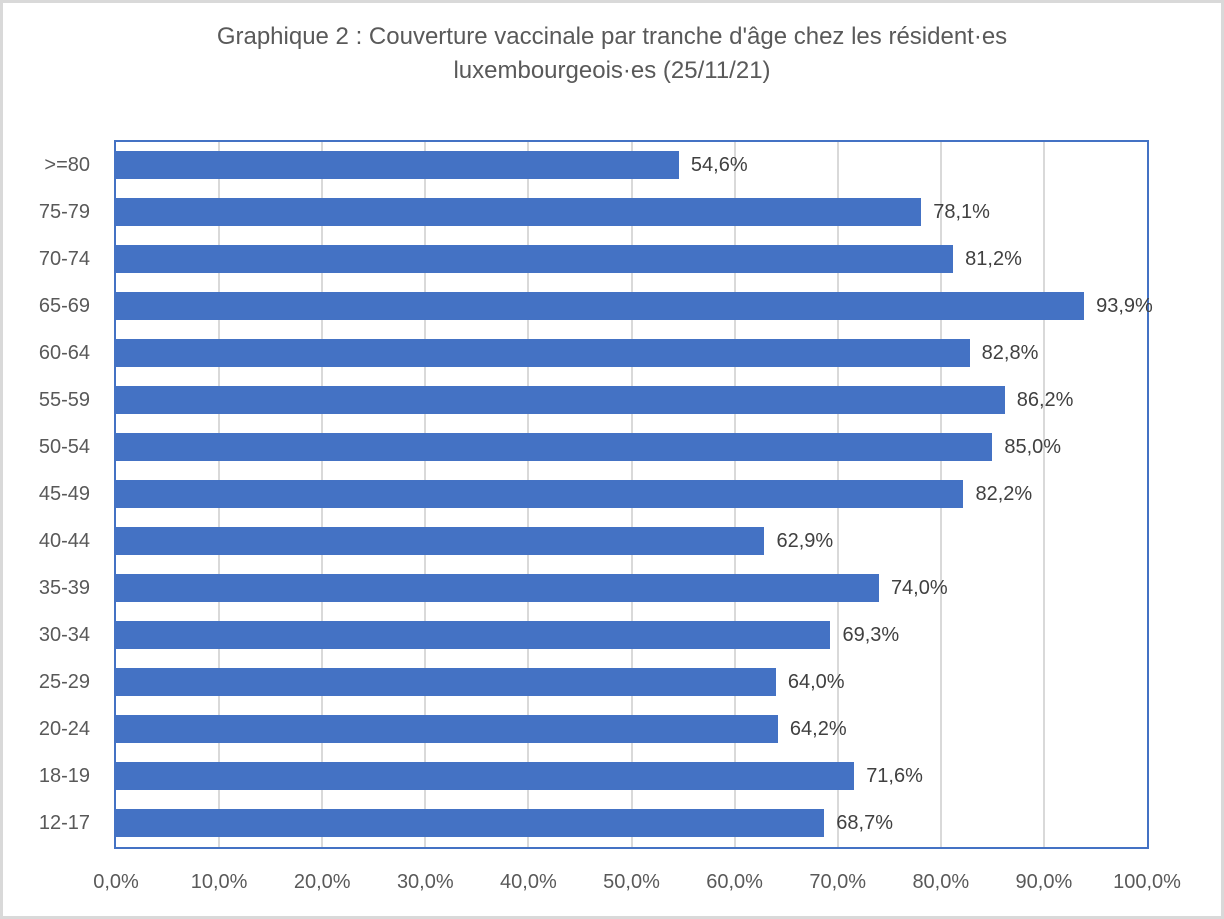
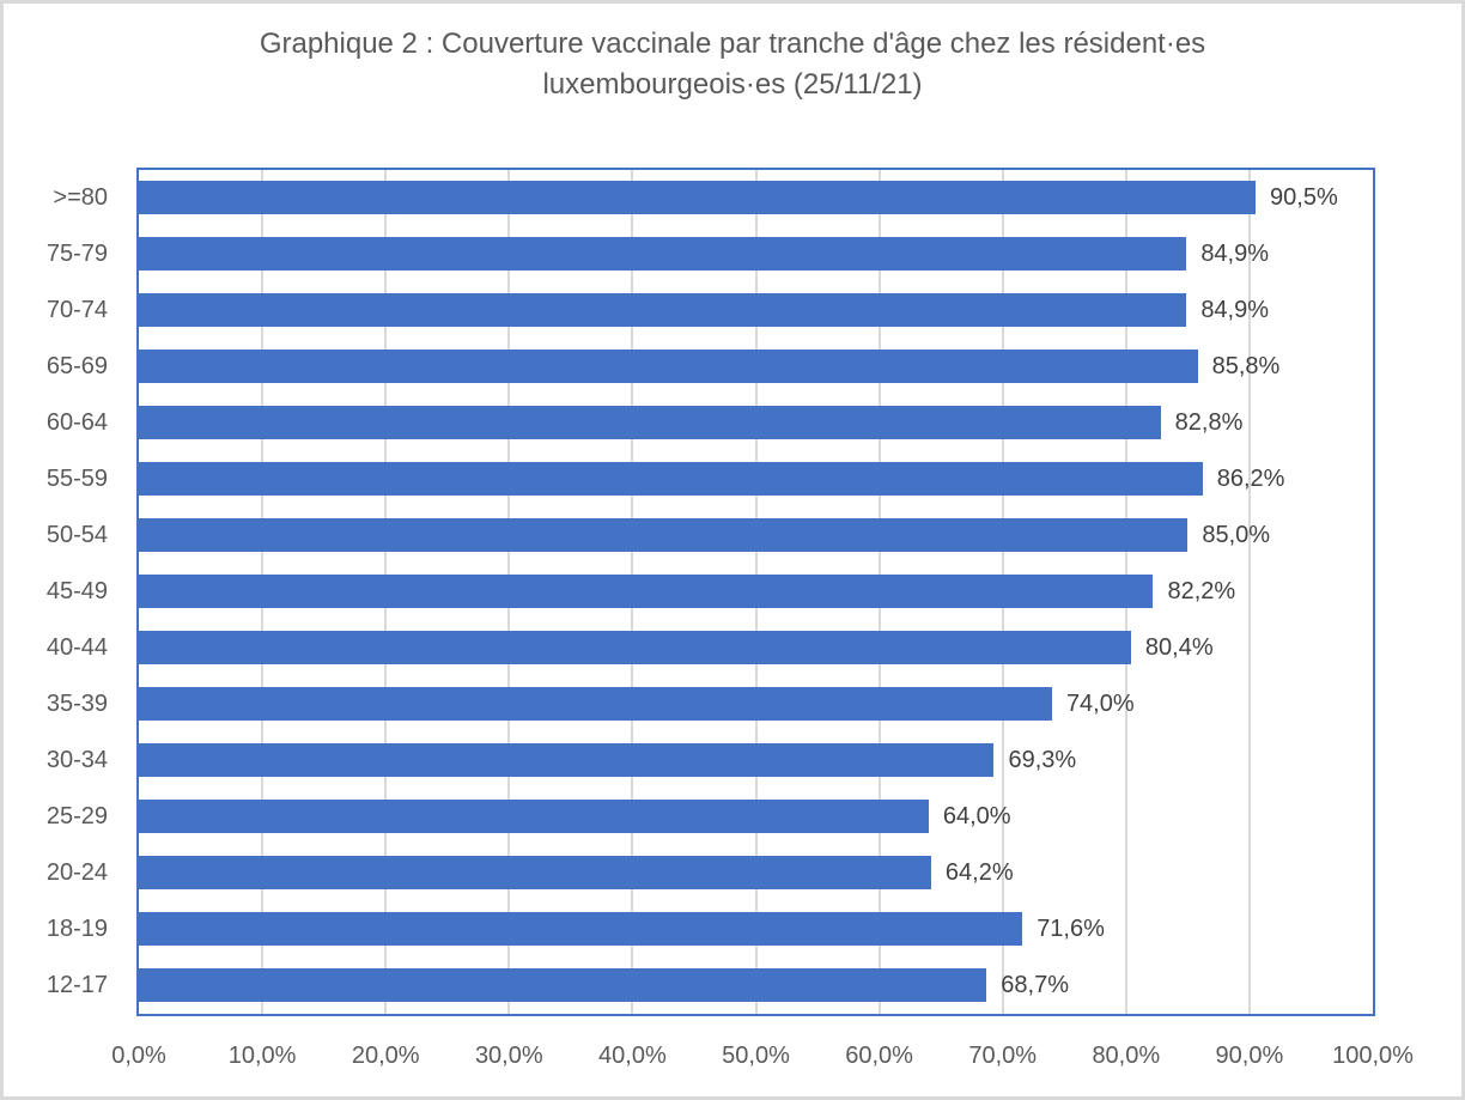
>=80: 54,6% -> 90,5%
75-79: 78,1% -> 84,9%
70-74: 81,2% -> 84,9%
65-69: 93,9% -> 85,8%
40-44: 62,9% -> 80,4%
